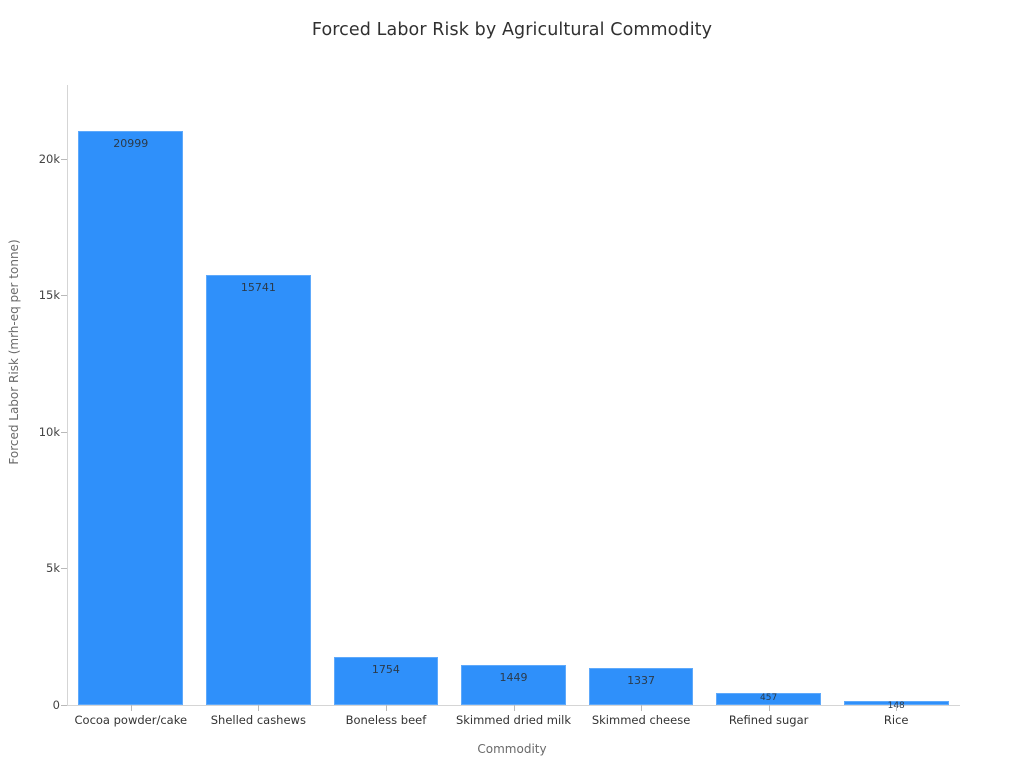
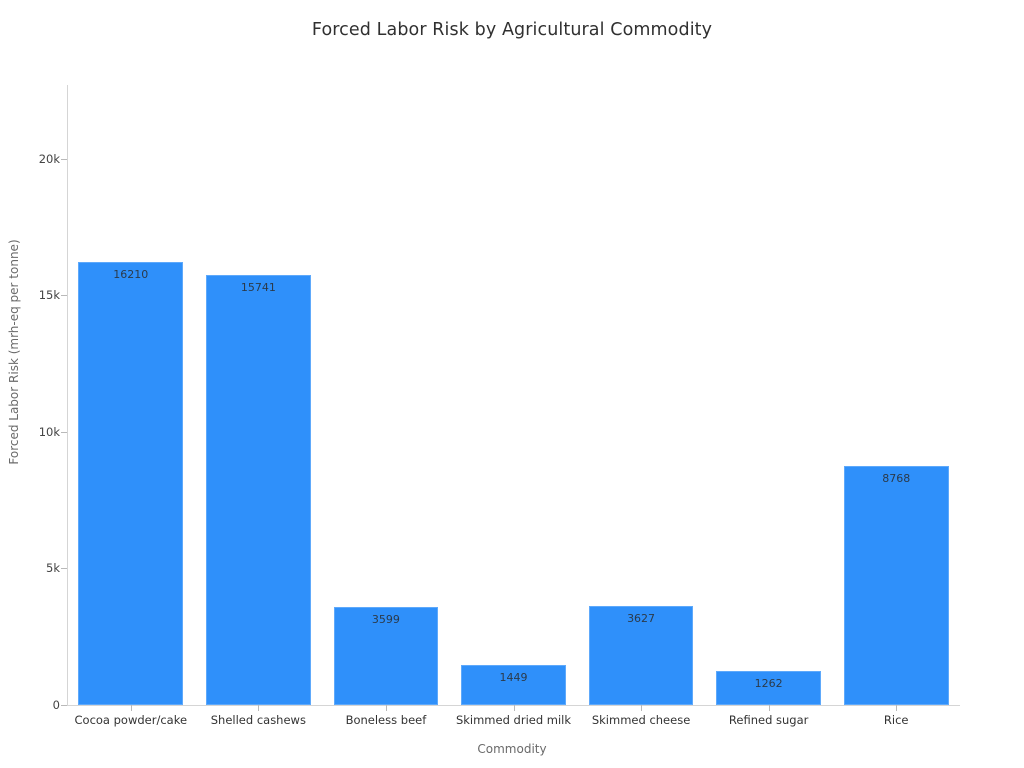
Cocoa powder/cake: 20999 -> 16210
Boneless beef: 1754 -> 3599
Skimmed cheese: 1337 -> 3627
Refined sugar: 457 -> 1262
Rice: 148 -> 8768
